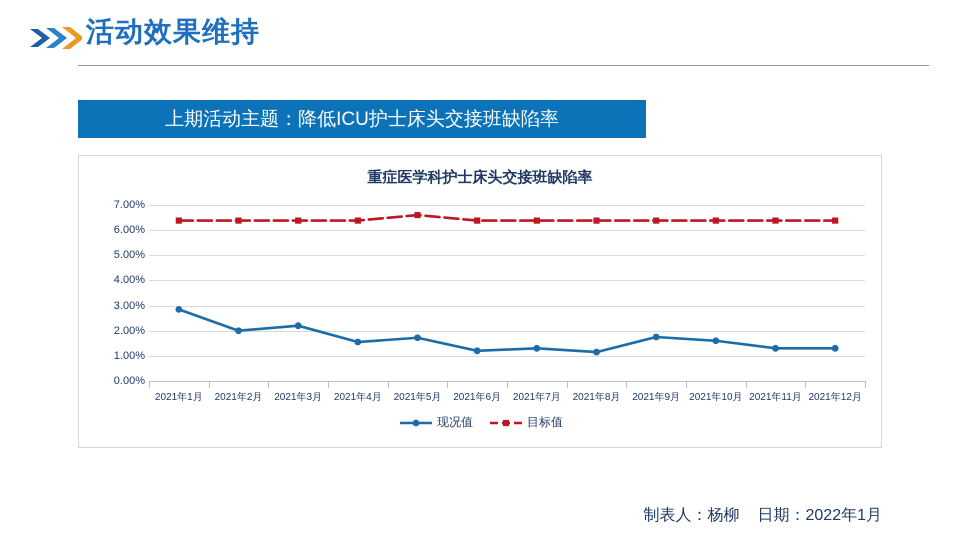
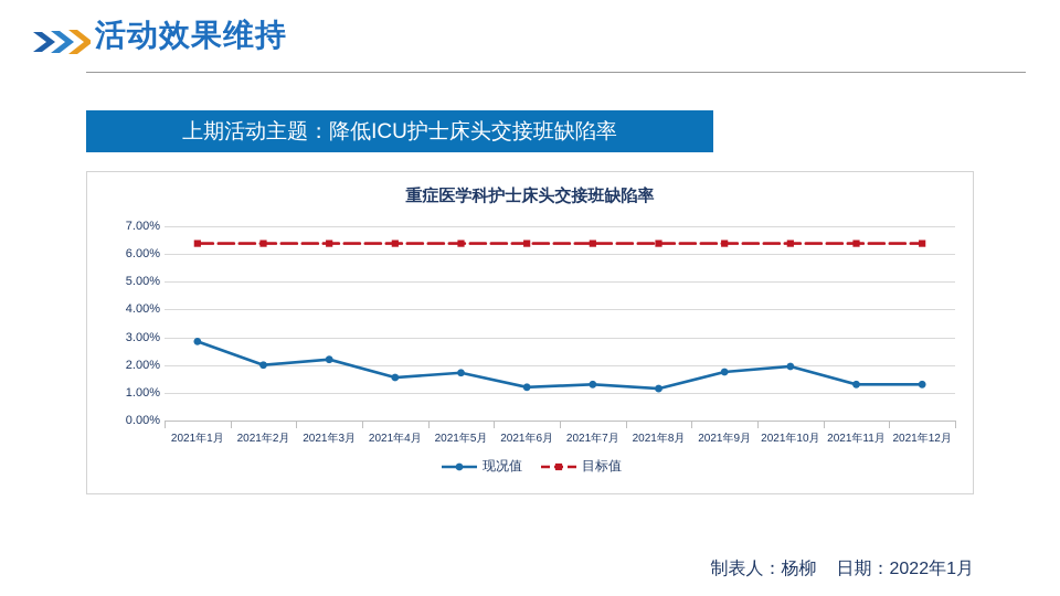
目标值/2021年5月: 6.6% -> 6.4%
现况值/2021年10月: 1.6% -> 1.9%
